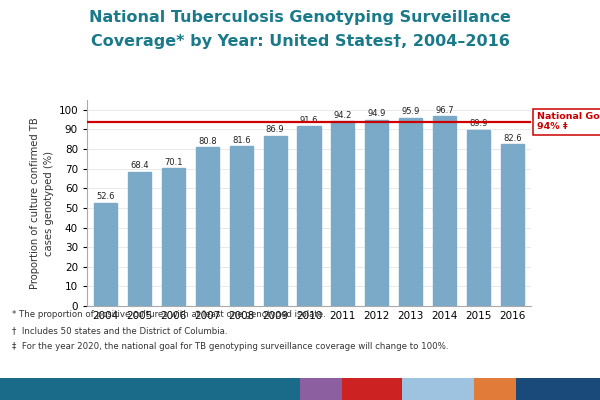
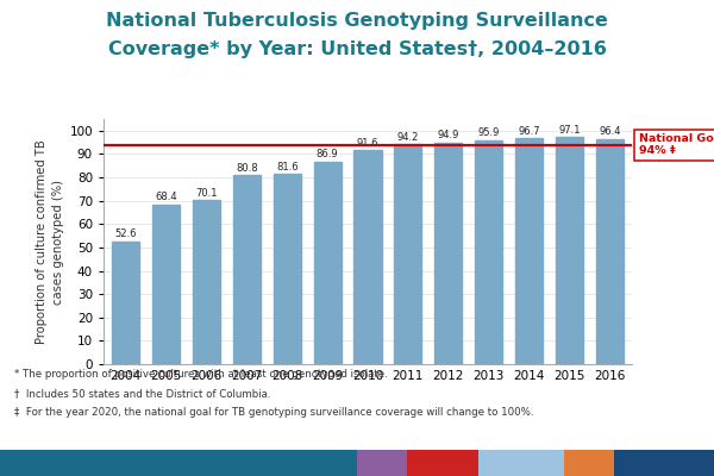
2015: 89.9 -> 97.1
2016: 82.6 -> 96.4
